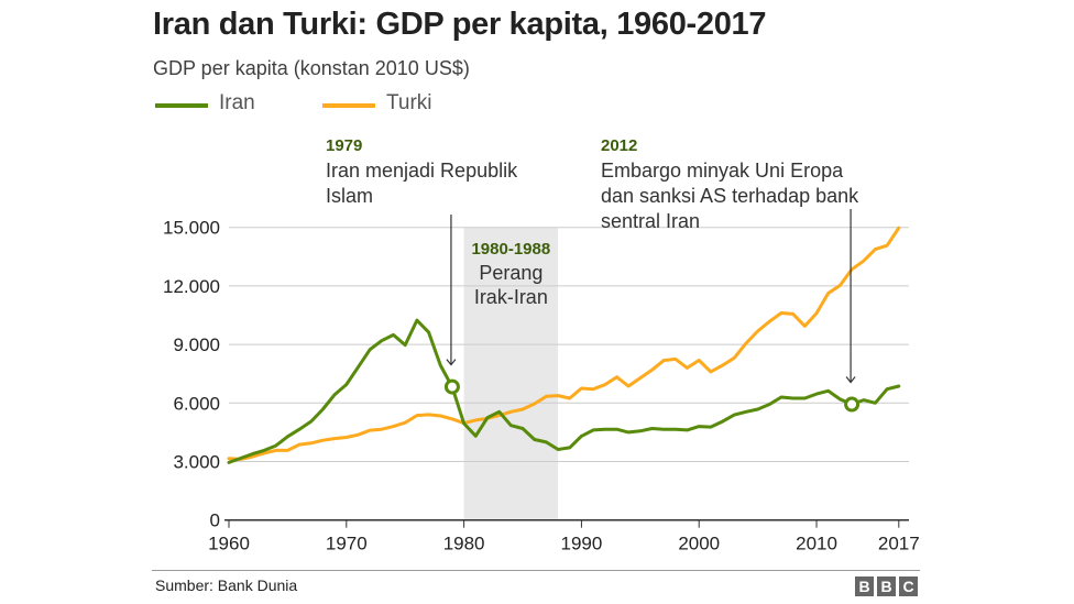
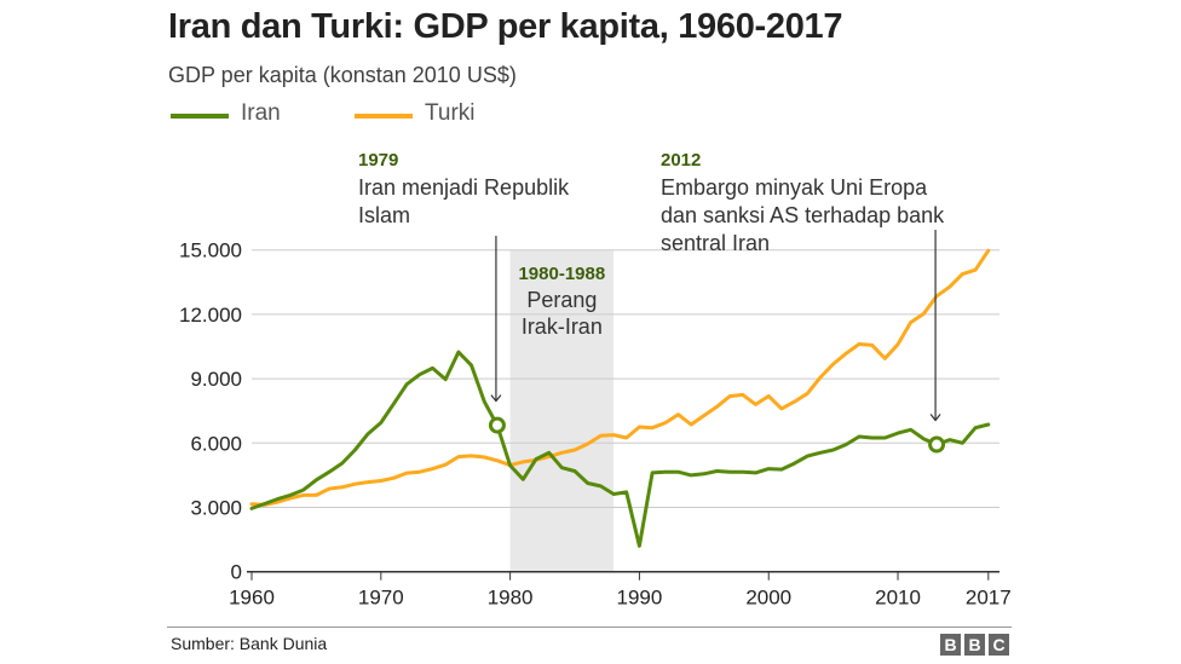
Iran/1990: 4300 -> 1200
